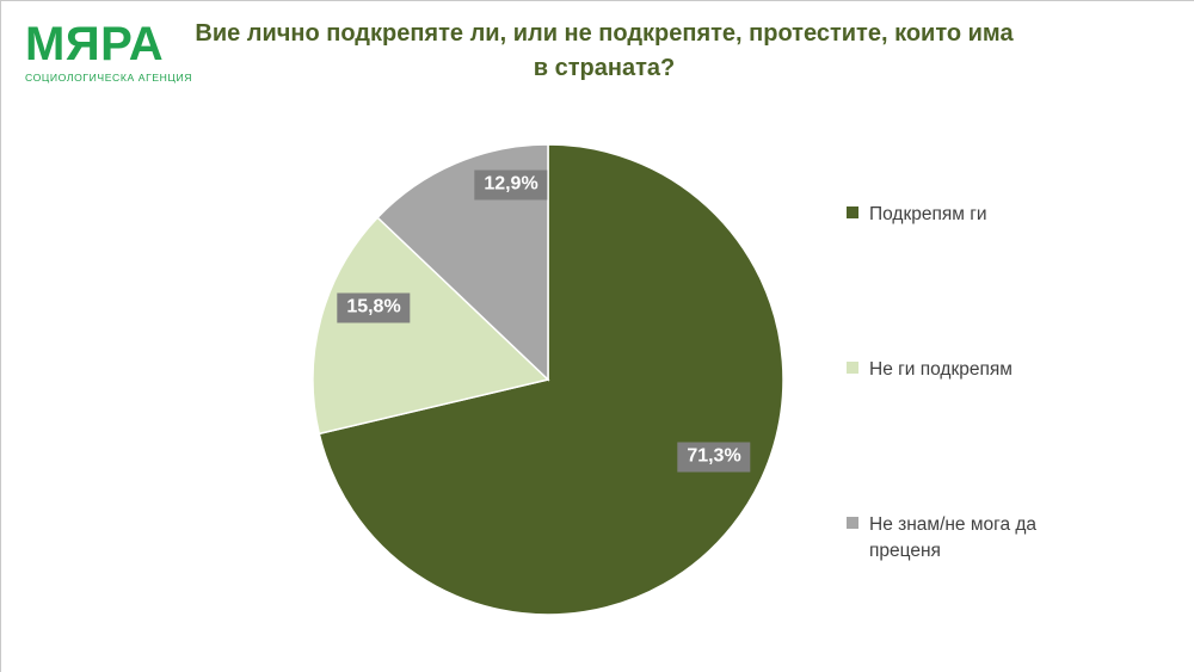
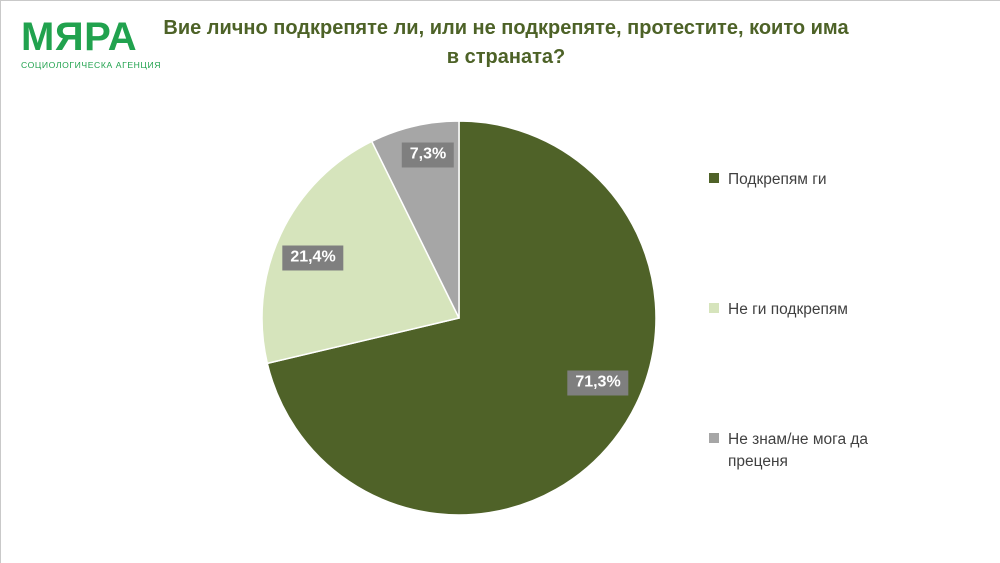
Не ги подкрепям: 15,8% -> 21,4%
Не знам/не мога да преценя: 12,9% -> 7,3%
